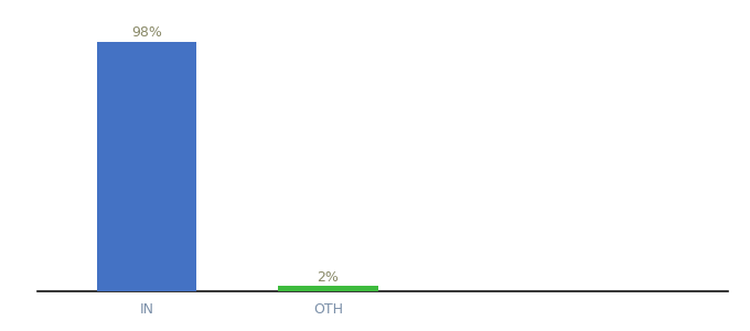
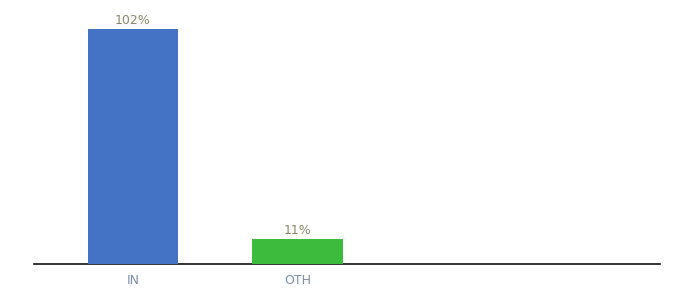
IN: 98% -> 102%
OTH: 2% -> 11%
